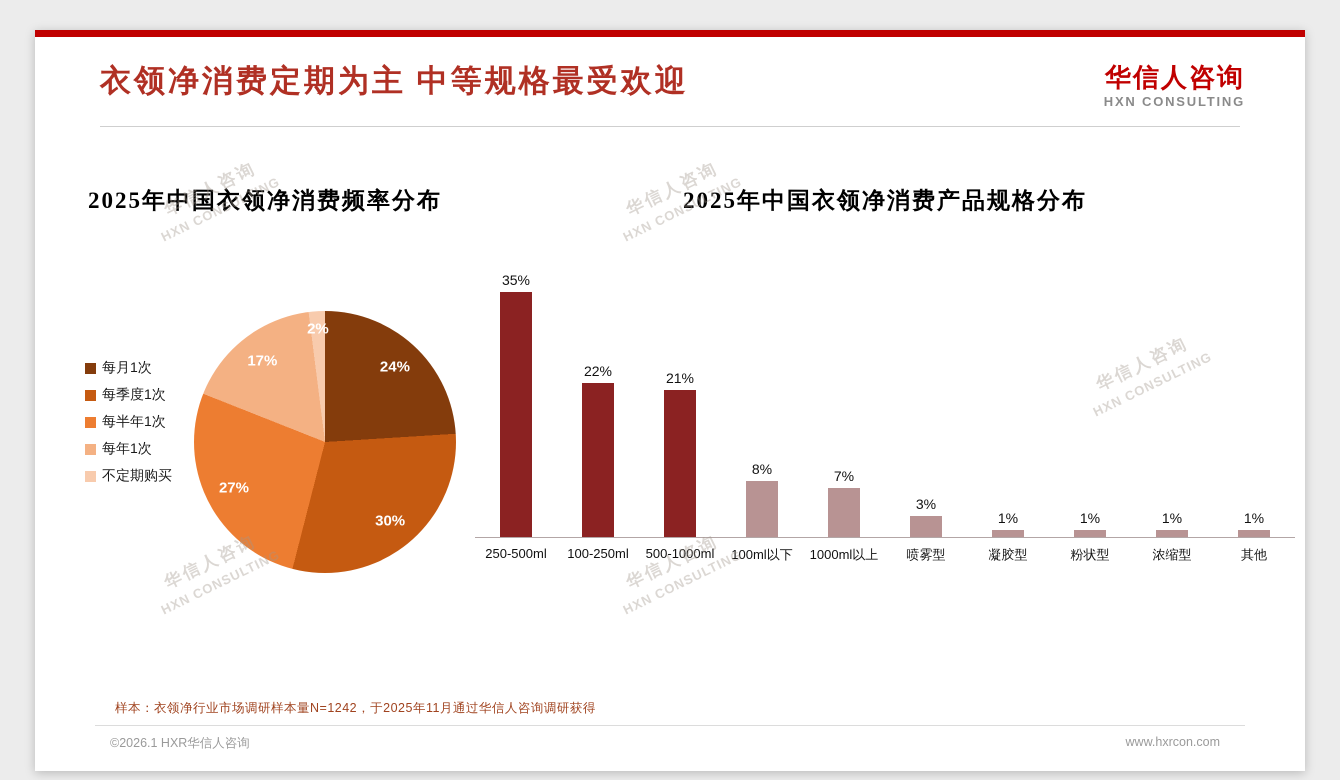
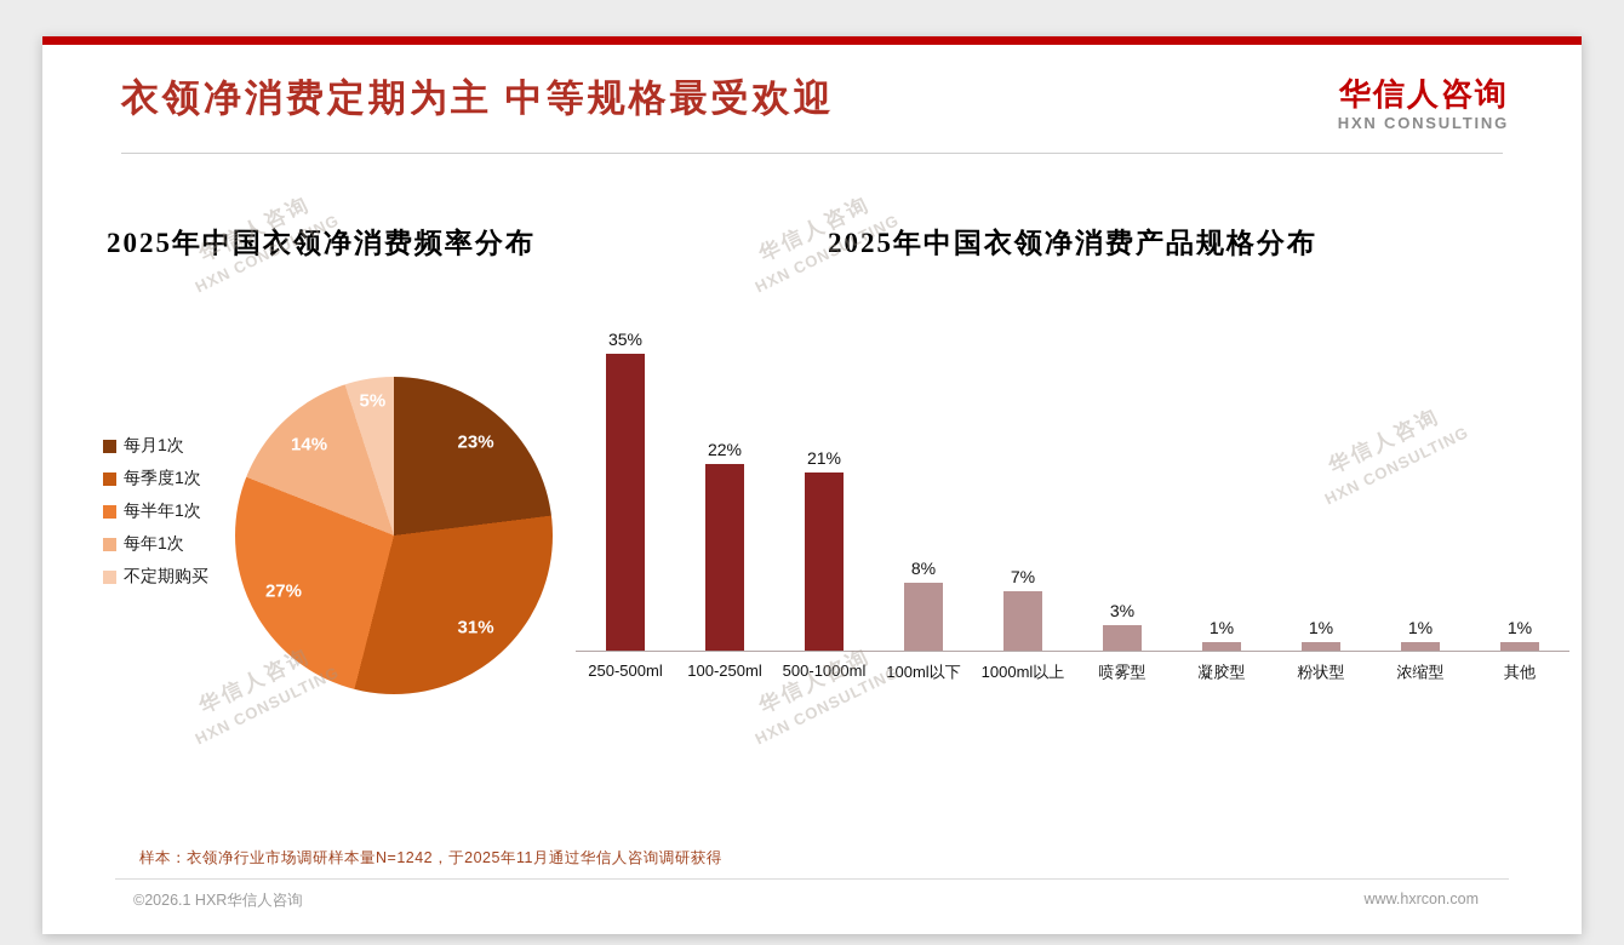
2025年中国衣领净消费频率分布/每月1次: 24% -> 23%
2025年中国衣领净消费频率分布/每季度1次: 30% -> 31%
2025年中国衣领净消费频率分布/每年1次: 17% -> 14%
2025年中国衣领净消费频率分布/不定期购买: 2% -> 5%
